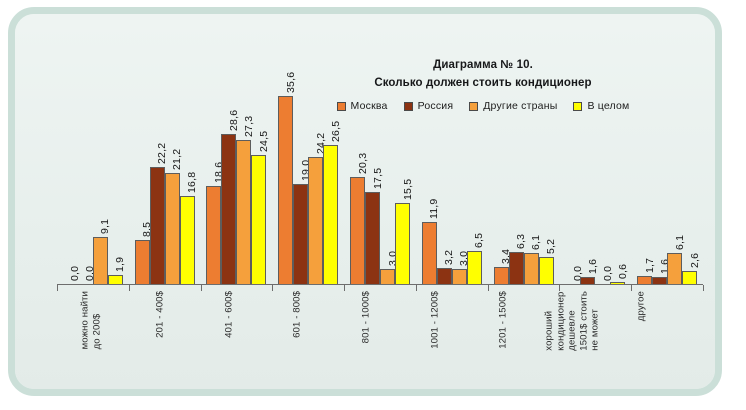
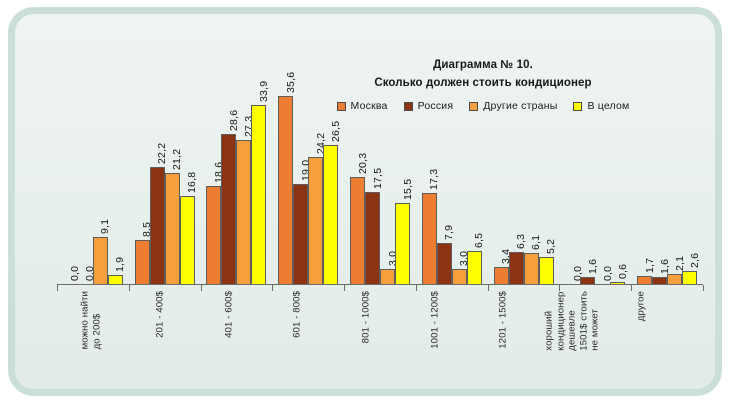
В целом/401 - 600$: 24,5 -> 33,9
Москва/1001 - 1200$: 11,9 -> 17,3
Россия/1001 - 1200$: 3,2 -> 7,9
Другие страны/другое: 6,1 -> 2,1
